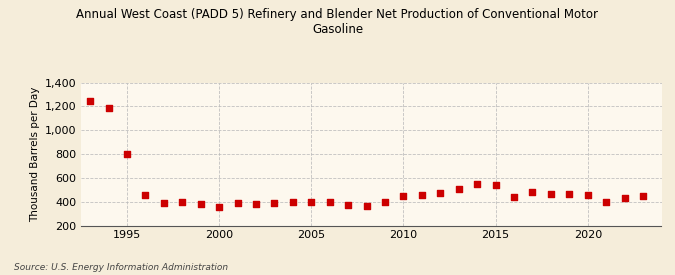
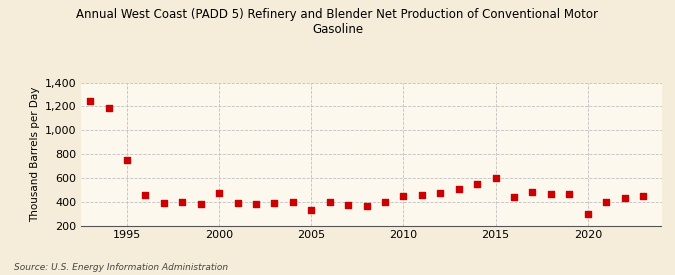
1995: 800 -> 750
2000: 360 -> 470
2005: 400 -> 330
2015: 540 -> 600
2020: 460 -> 300
